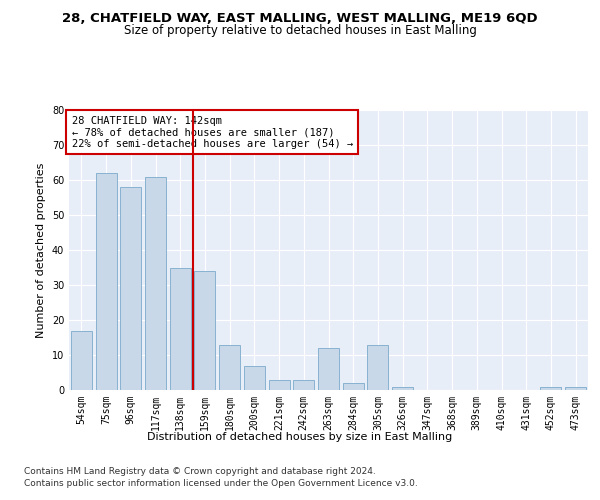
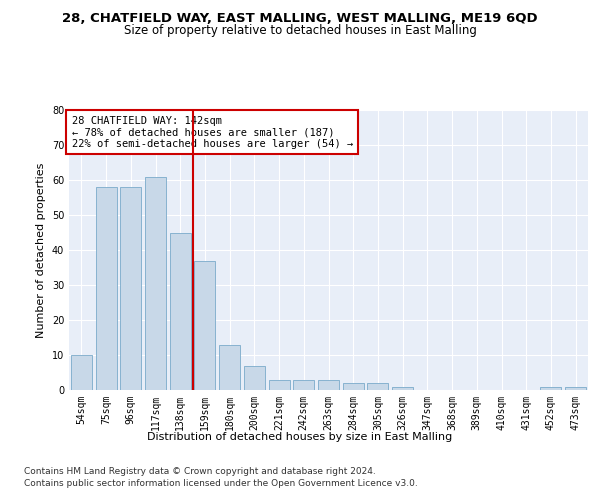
54sqm: 17 -> 10
75sqm: 62 -> 58
138sqm: 35 -> 45
159sqm: 34 -> 37
263sqm: 12 -> 3
305sqm: 13 -> 2
